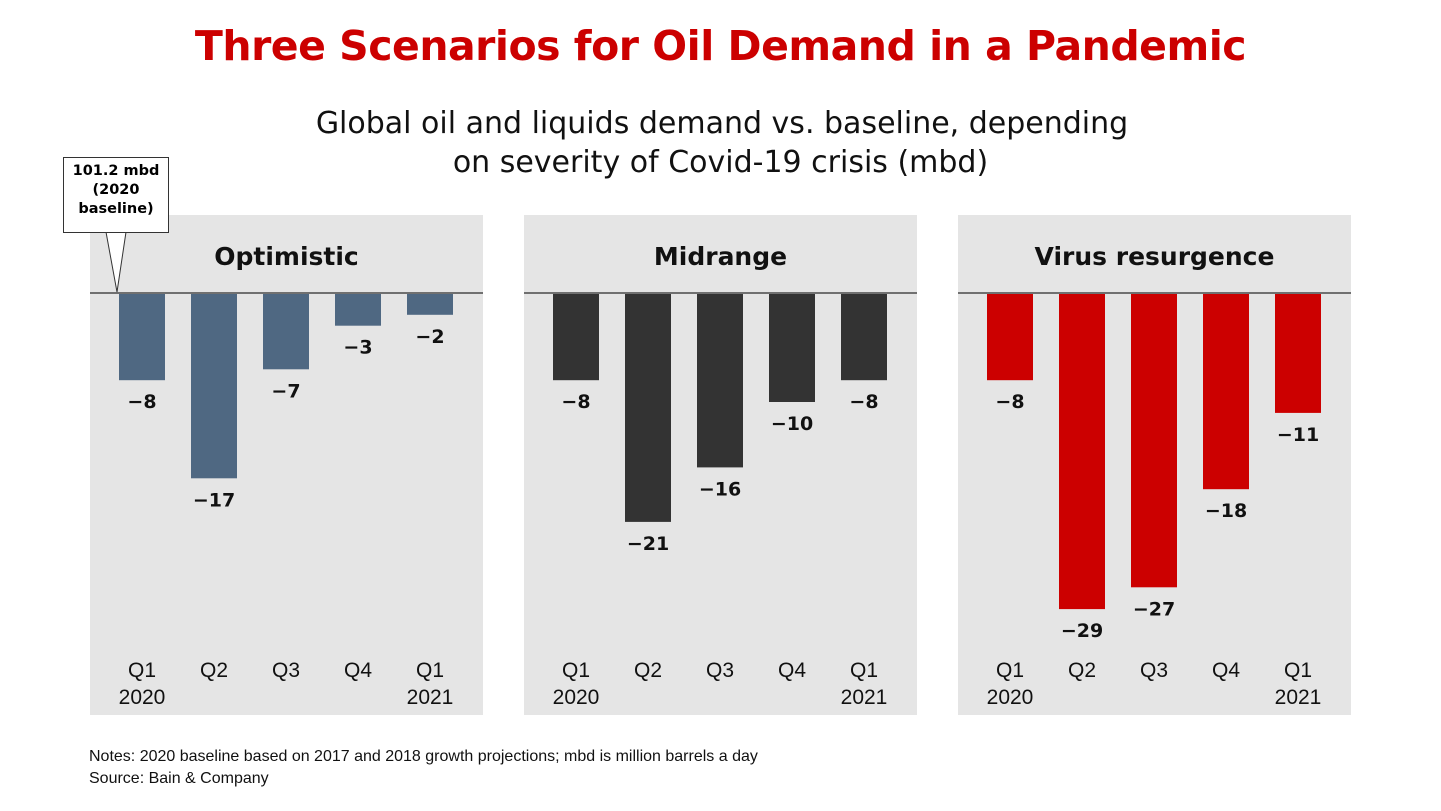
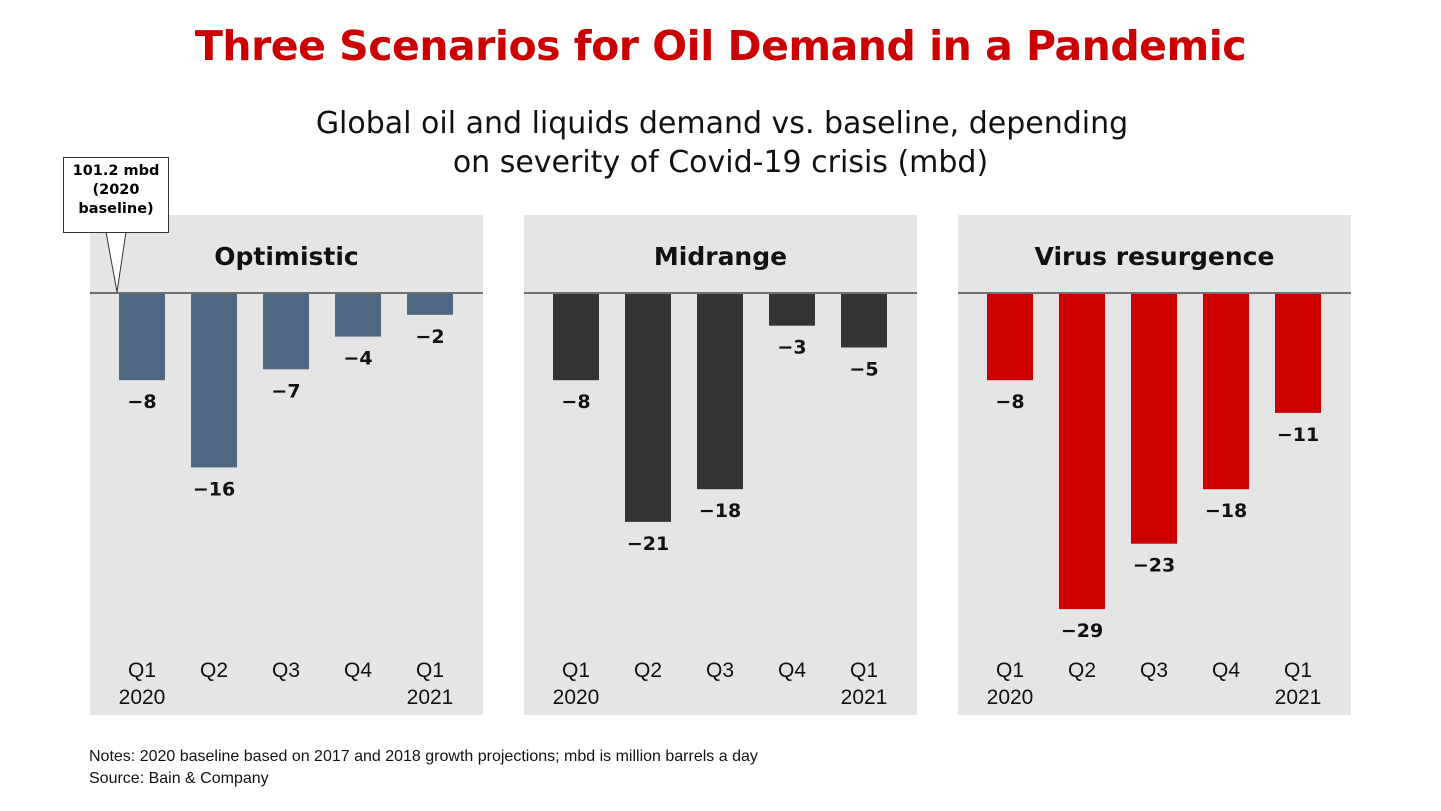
Optimistic/Q2: −17 -> −16
Optimistic/Q4: −3 -> −4
Midrange/Q3: −16 -> −18
Midrange/Q4: −10 -> −3
Midrange/Q1 2021: −8 -> −5
Virus resurgence/Q3: −27 -> −23
